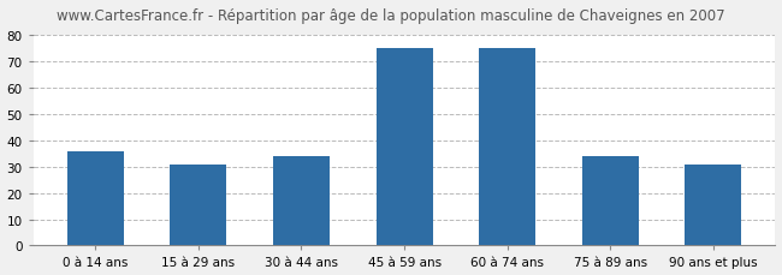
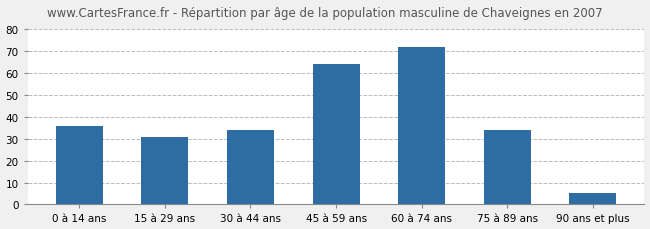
45 à 59 ans: 75 -> 64
60 à 74 ans: 75 -> 72
90 ans et plus: 31 -> 5
